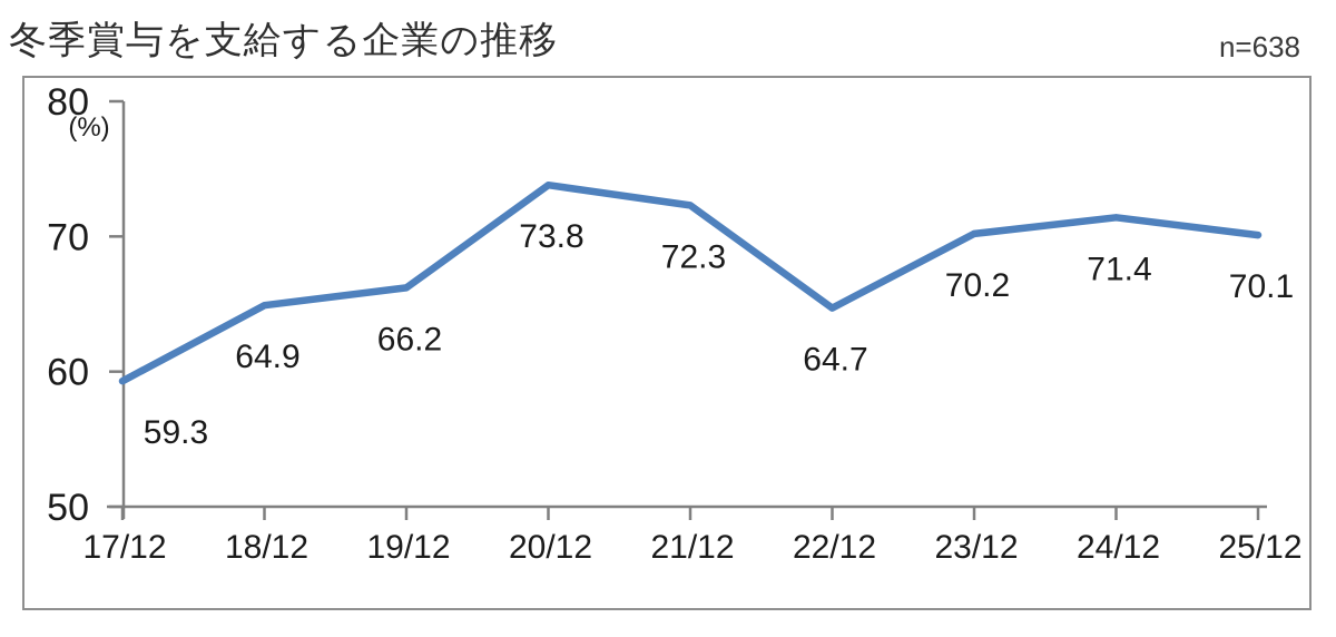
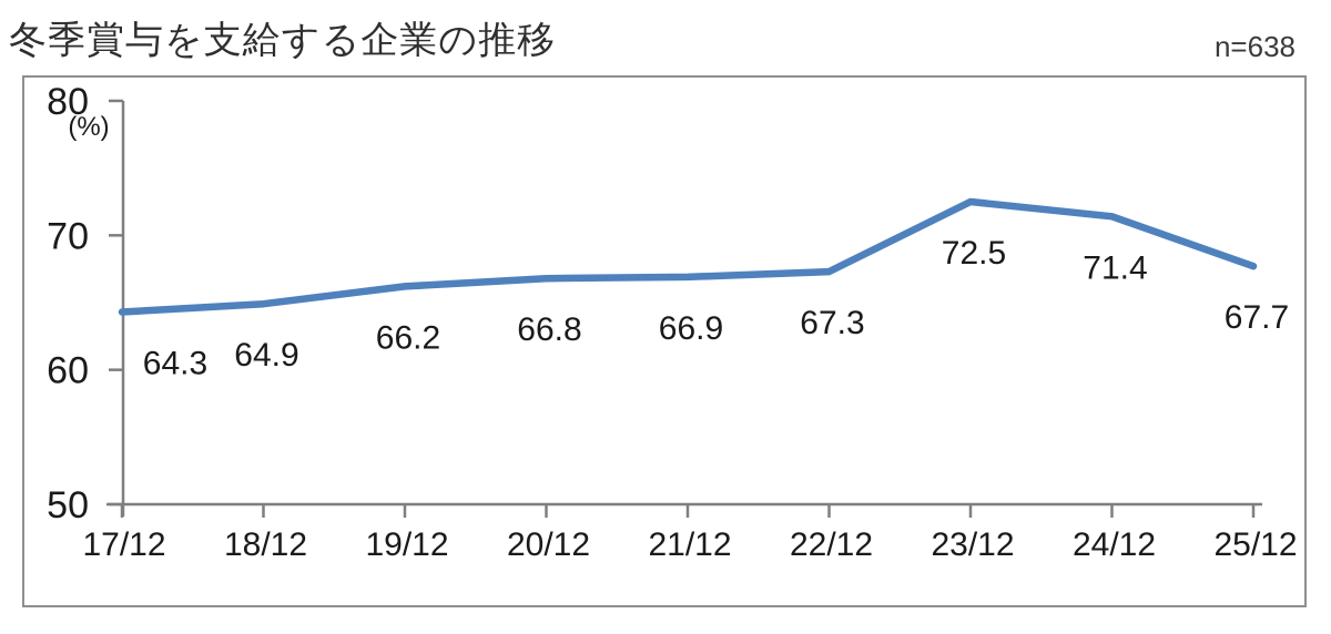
17/12: 59.3 -> 64.3
20/12: 73.8 -> 66.8
21/12: 72.3 -> 66.9
22/12: 64.7 -> 67.3
23/12: 70.2 -> 72.5
25/12: 70.1 -> 67.7
